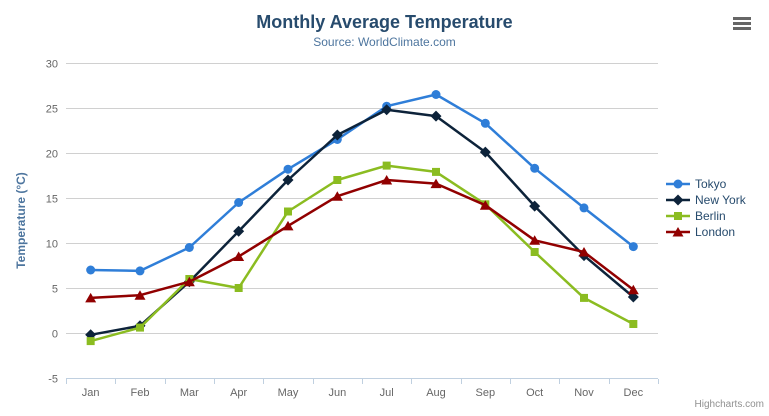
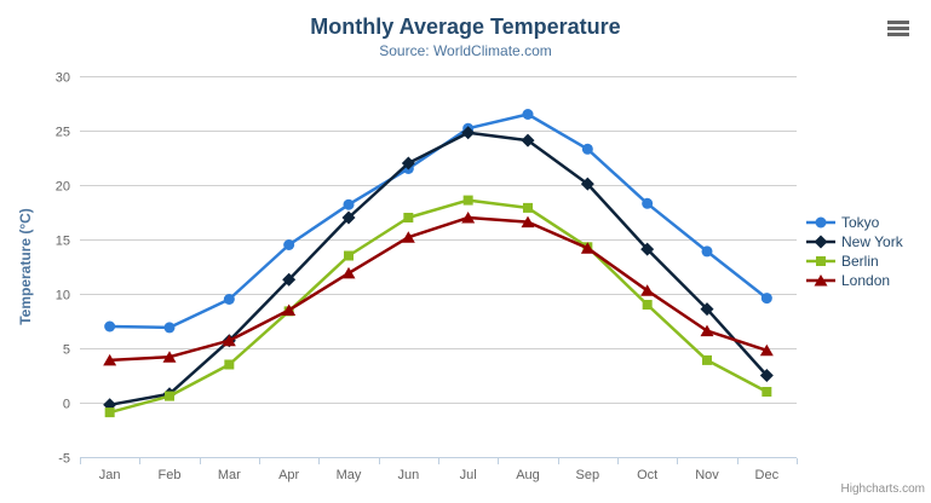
Berlin/Mar: 6 -> 4
Berlin/Apr: 5 -> 8
London/Nov: 9 -> 7
New York/Dec: 4 -> 2
